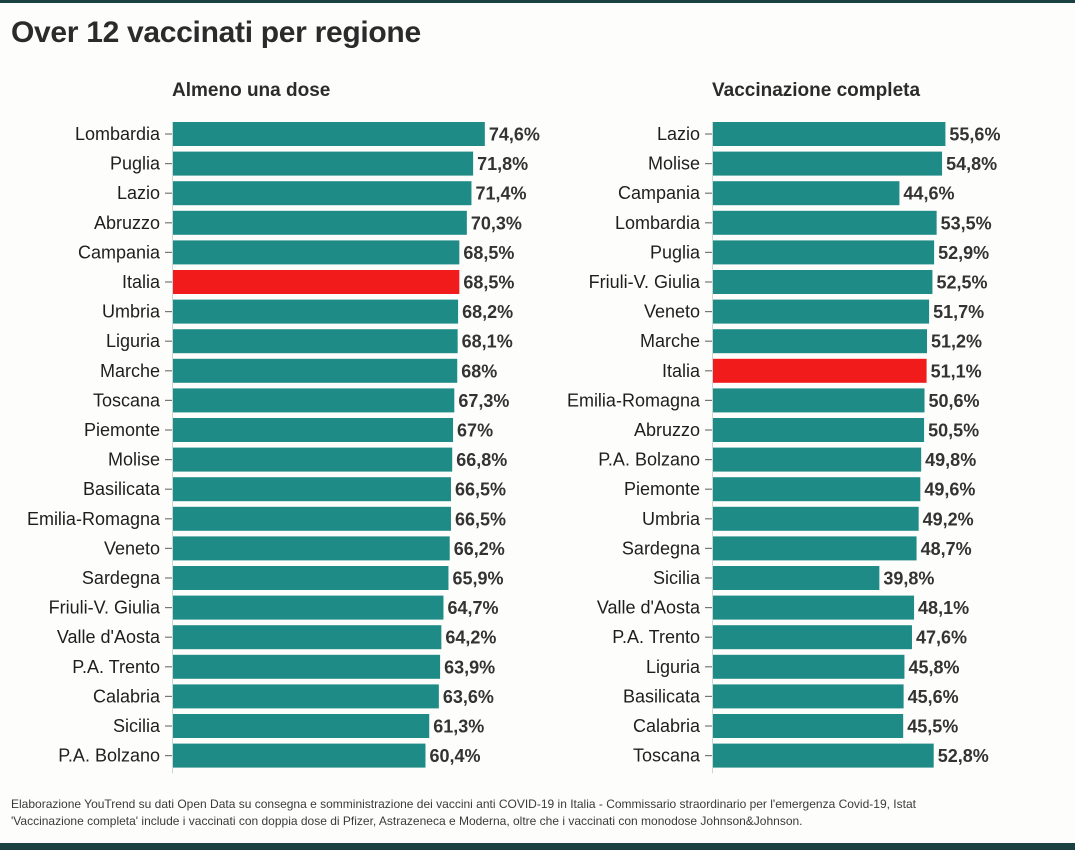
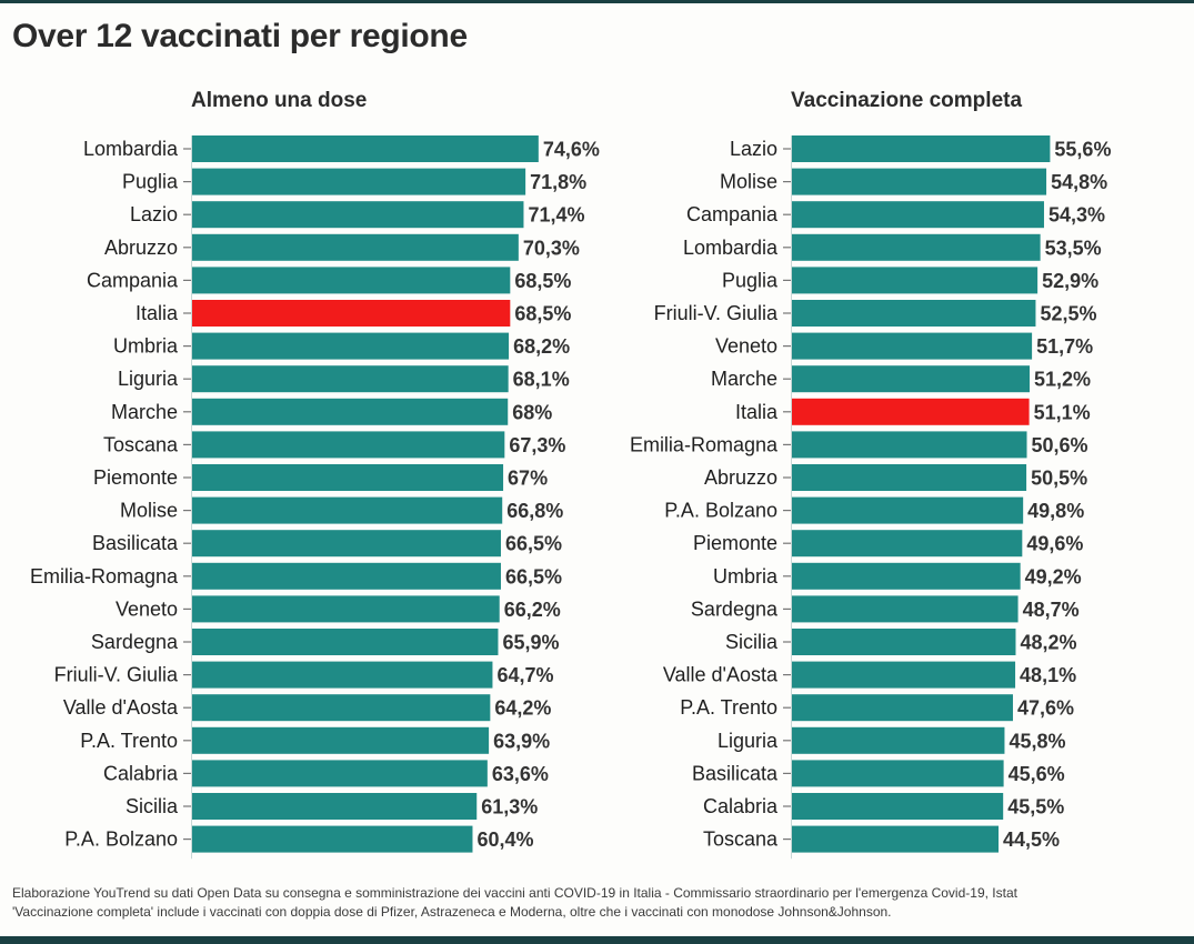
Vaccinazione completa/Campania: 44,6% -> 54,3%
Vaccinazione completa/Sicilia: 39,8% -> 48,2%
Vaccinazione completa/Toscana: 52,8% -> 44,5%
